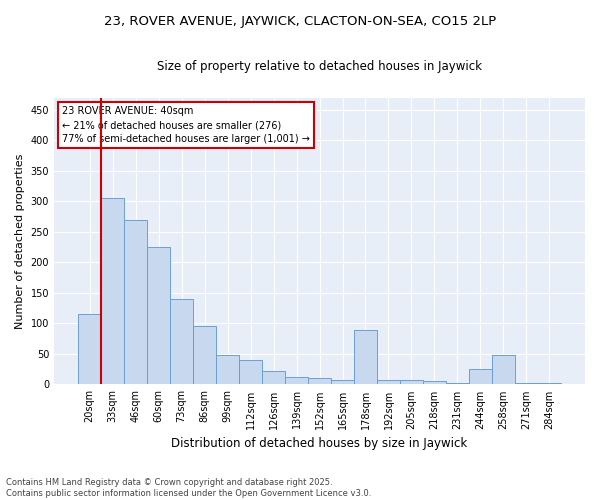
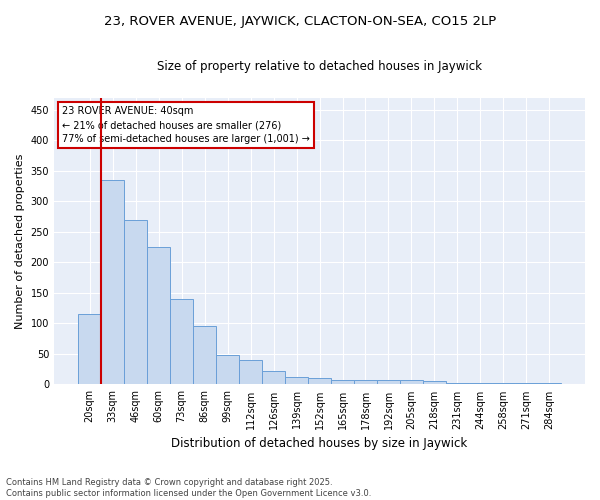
33sqm: 306 -> 335
178sqm: 90 -> 8
244sqm: 26 -> 2
258sqm: 48 -> 2
